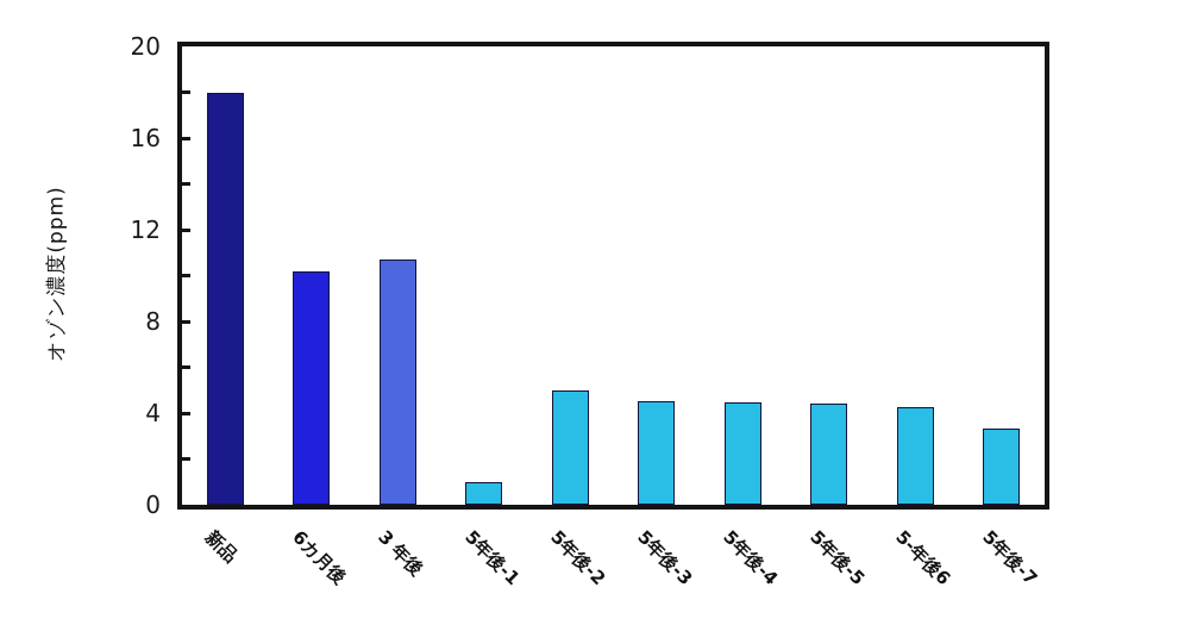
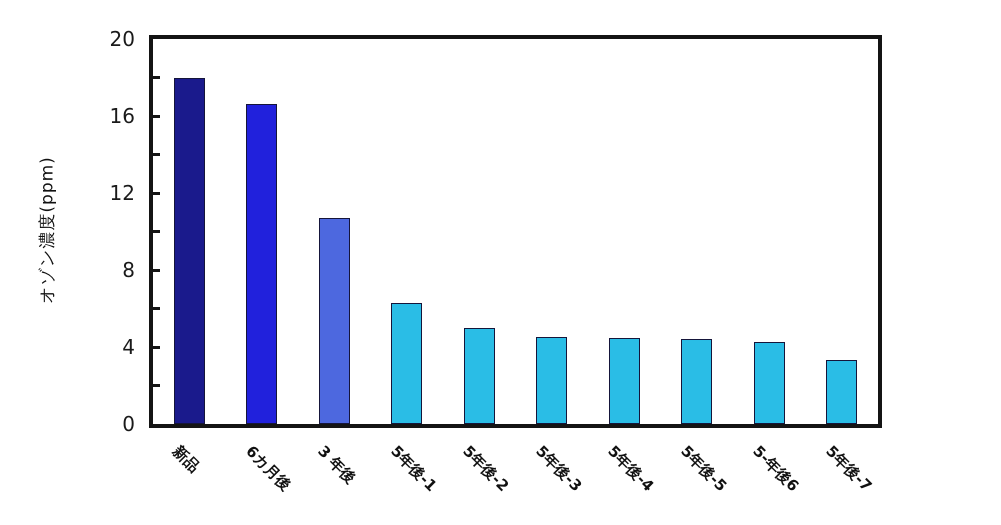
6カ月後: 10.2 -> 16.6
5年後-1: 1.0 -> 6.3
